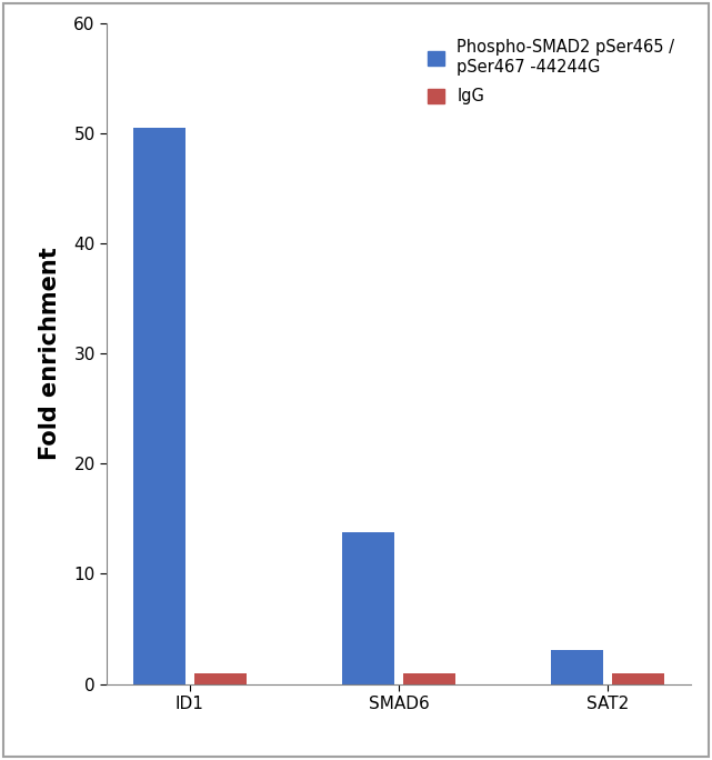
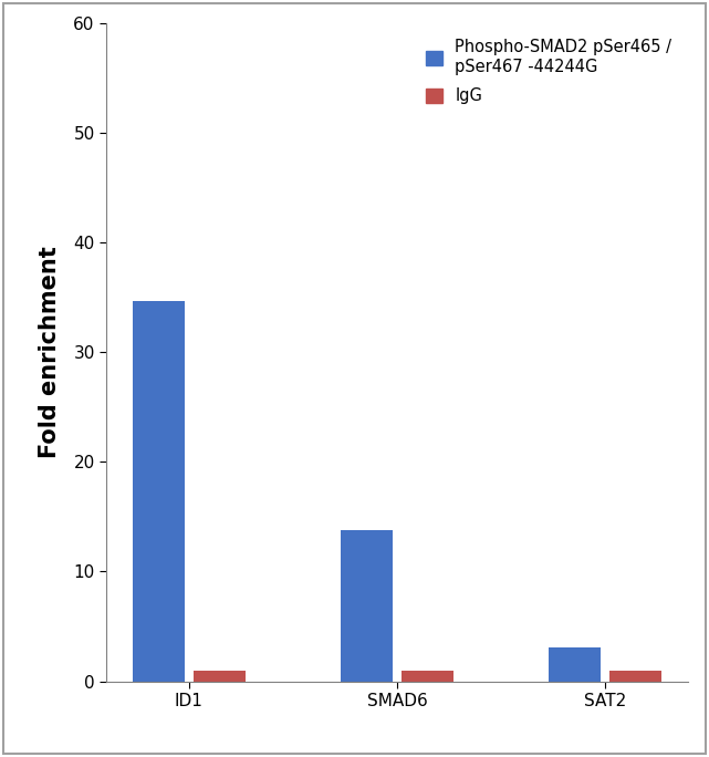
Phospho-SMAD2 pSer465 / pSer467 -44244G/ID1: 50.5 -> 34.6
